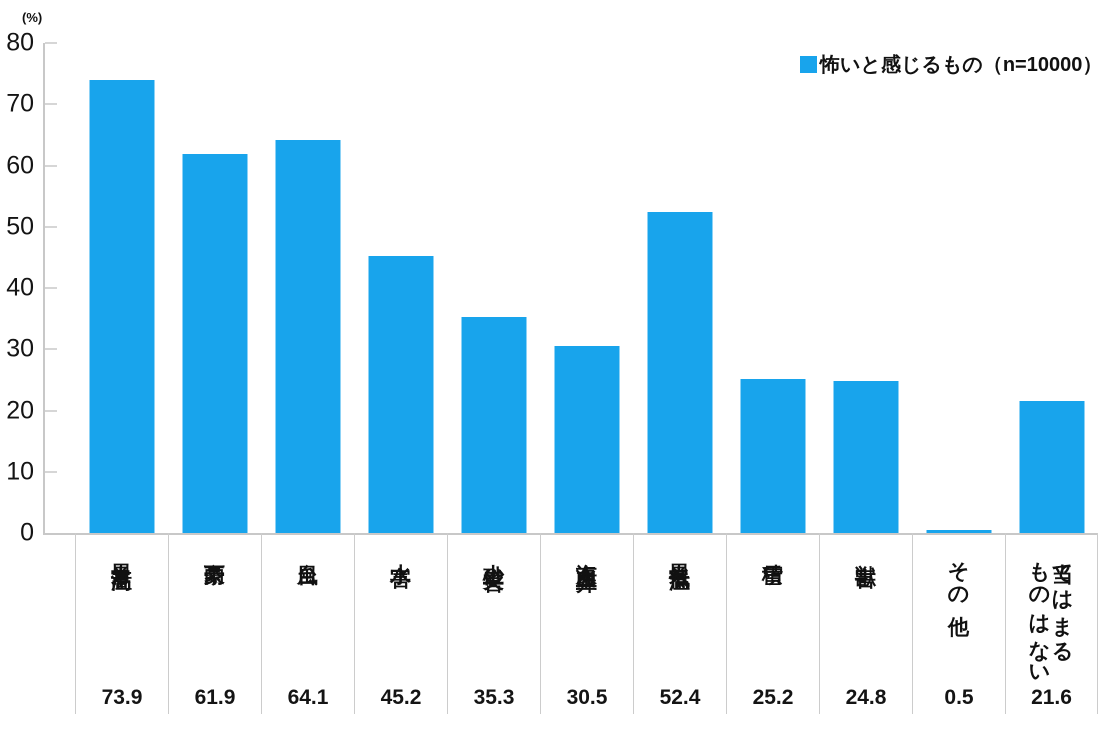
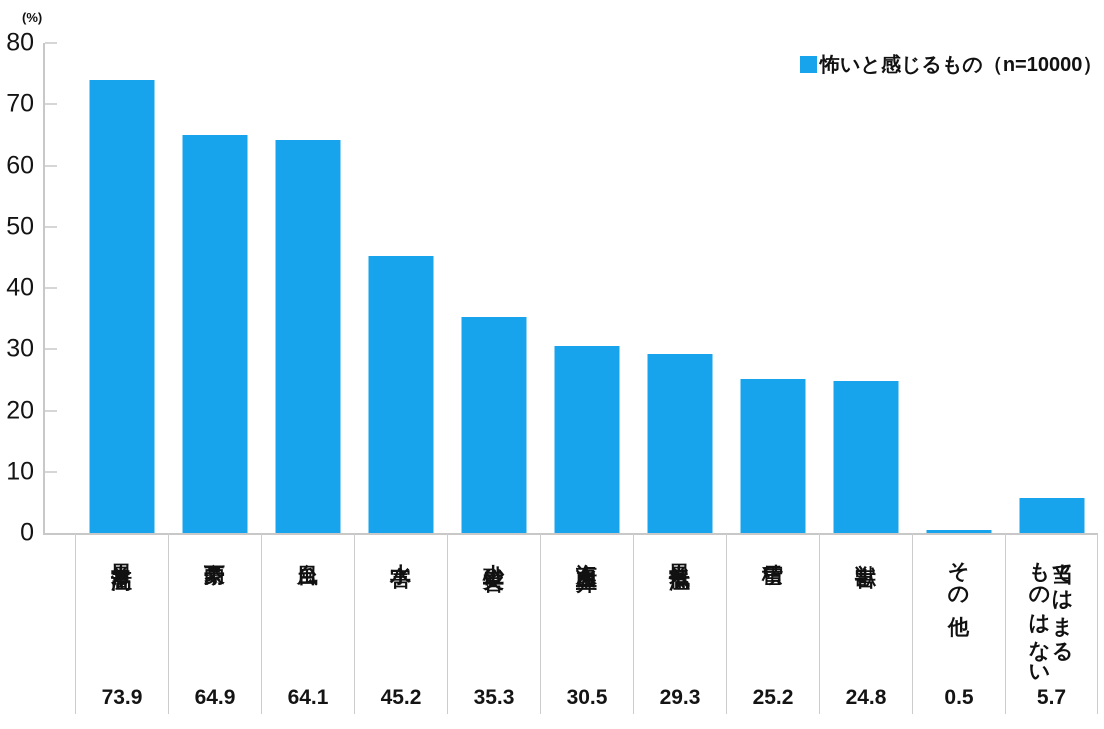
豪雨: 61.9 -> 64.9
異常低温: 52.4 -> 29.3
当てはまる ものはない: 21.6 -> 5.7
